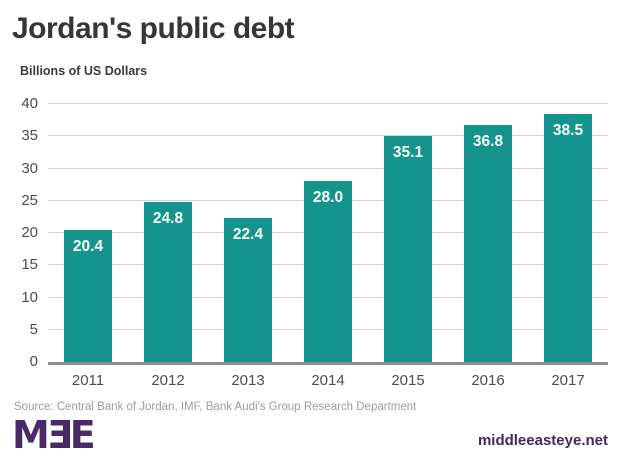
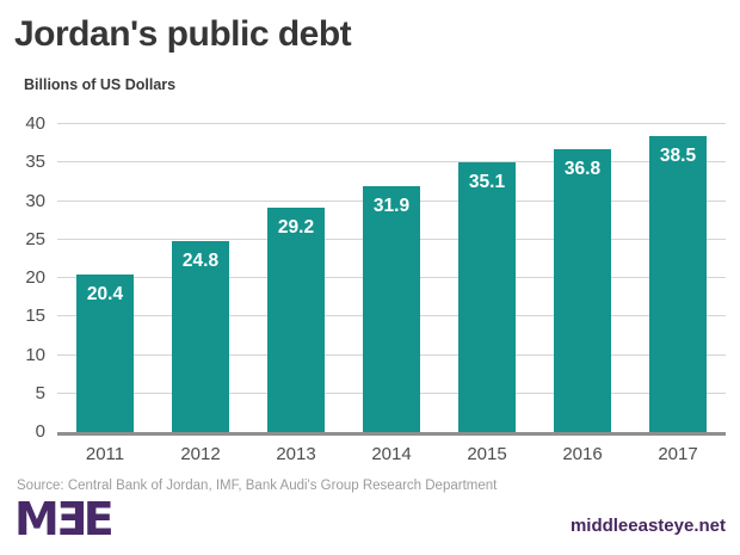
2013: 22.4 -> 29.2
2014: 28.0 -> 31.9
